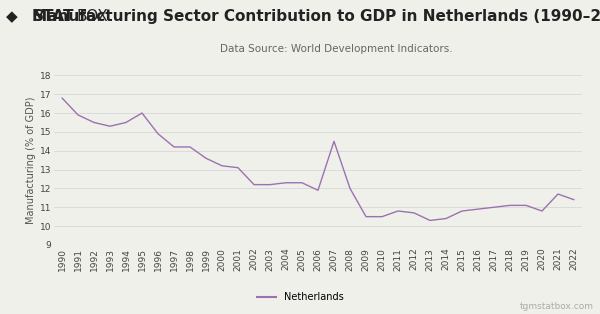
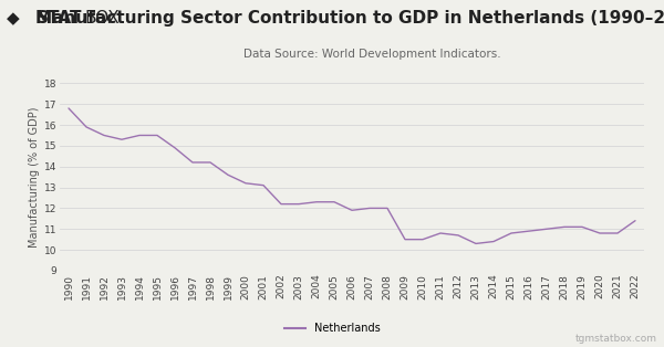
1995: 16.0 -> 15.5
2007: 14.5 -> 12.0
2021: 11.7 -> 10.8
